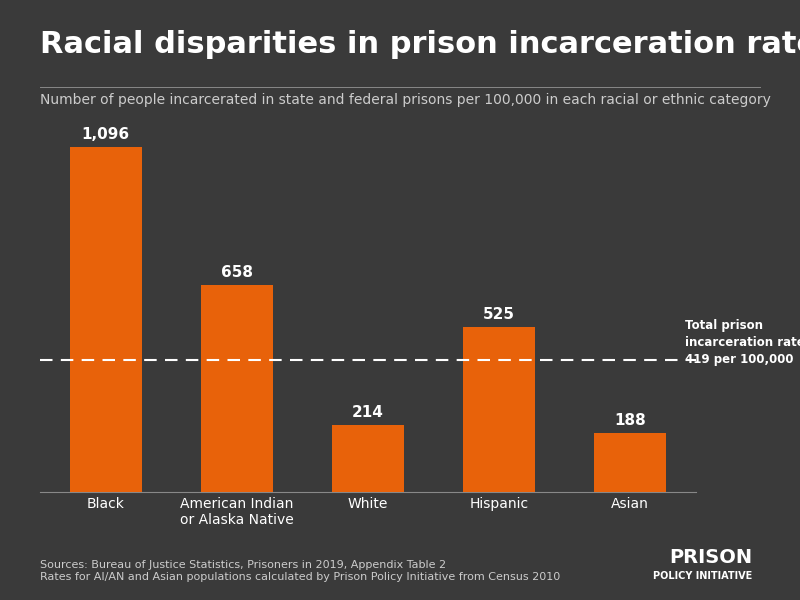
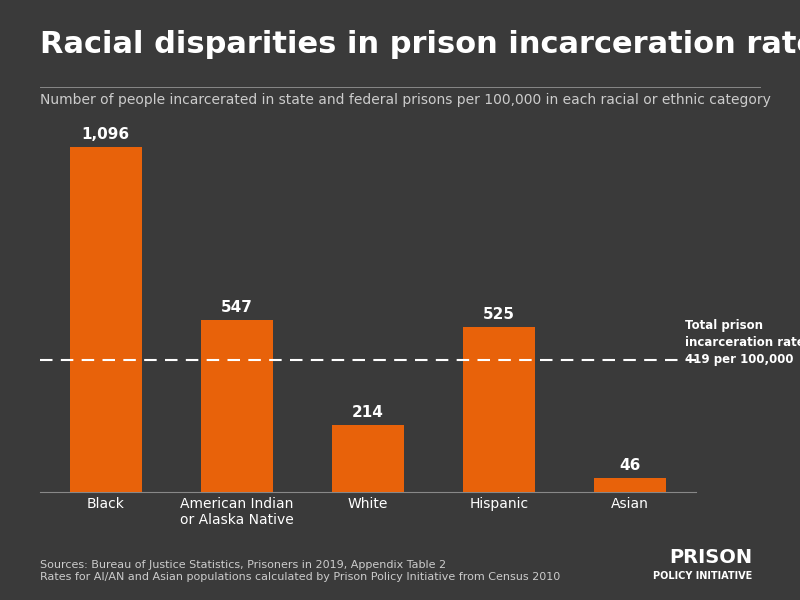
American Indian or Alaska Native: 658 -> 547
Asian: 188 -> 46
